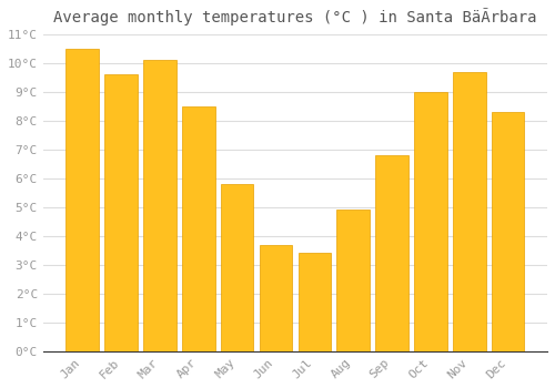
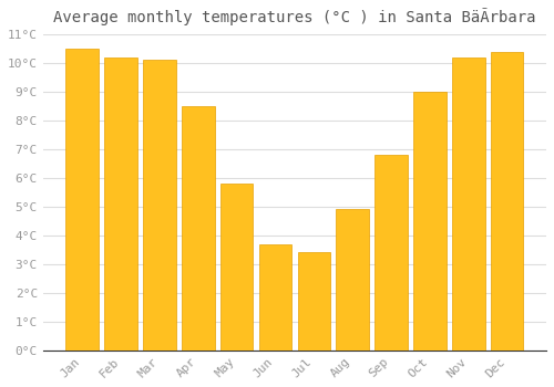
Feb: 9.6°C -> 10.2°C
Nov: 9.7°C -> 10.2°C
Dec: 8.3°C -> 10.4°C
